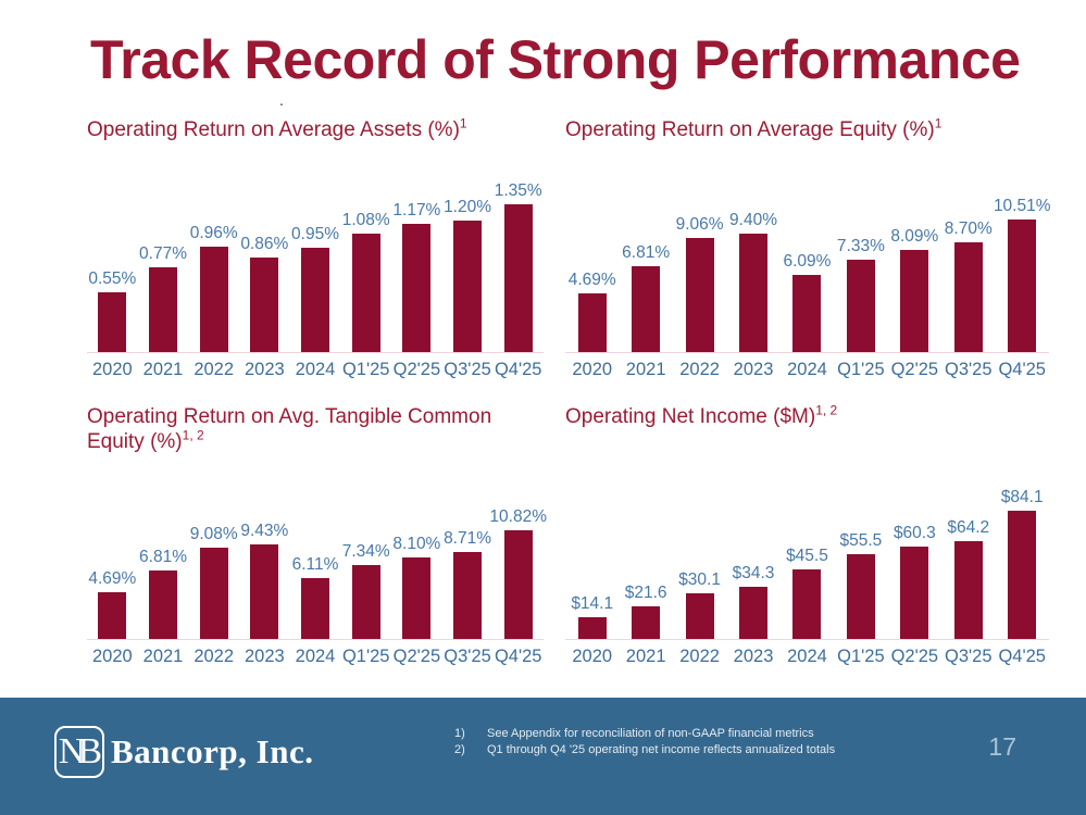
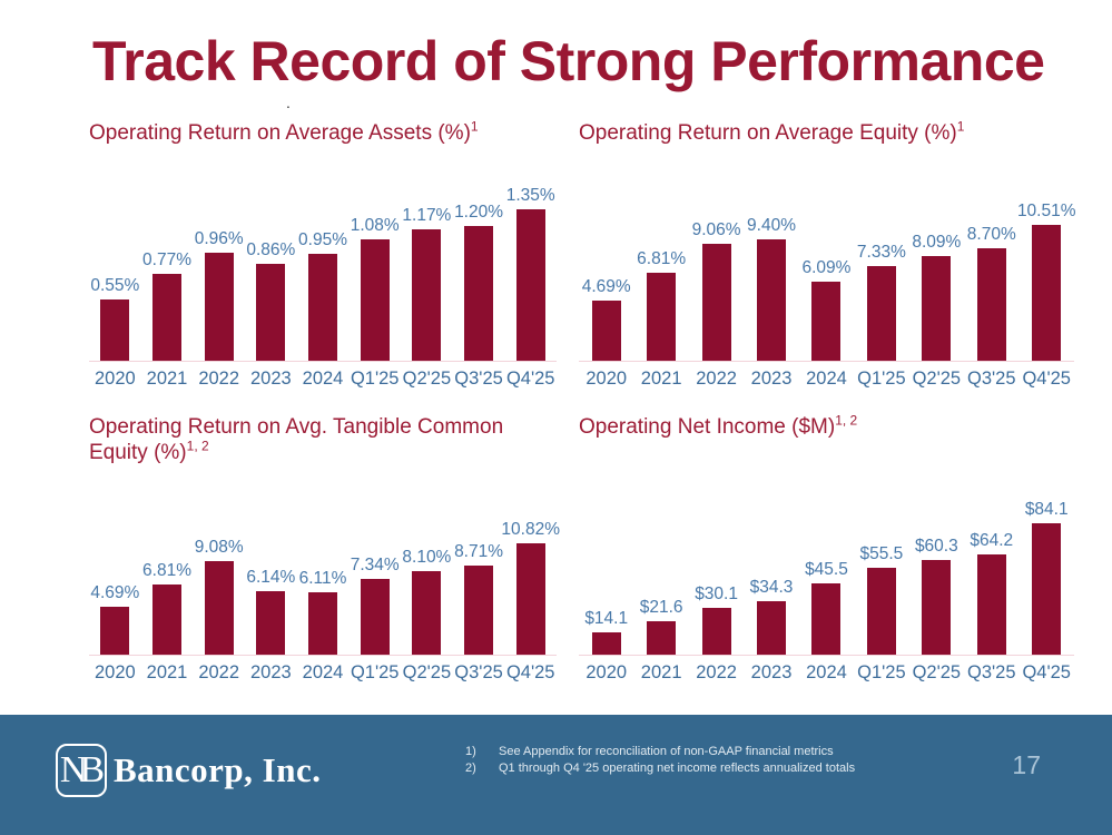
Operating Return on Avg. Tangible Common Equity (%)/2023: 9.43% -> 6.14%
